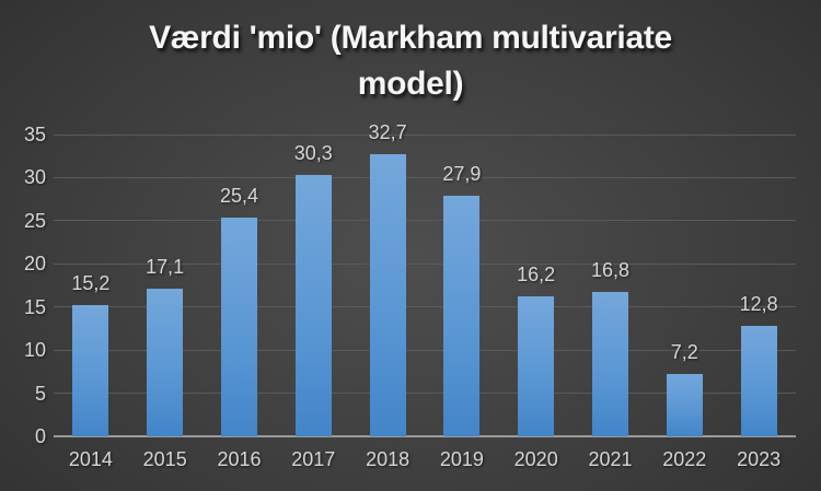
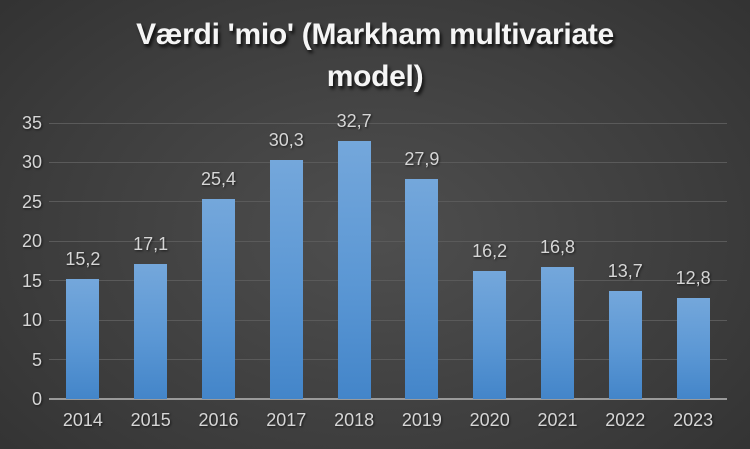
2022: 7,2 -> 13,7
